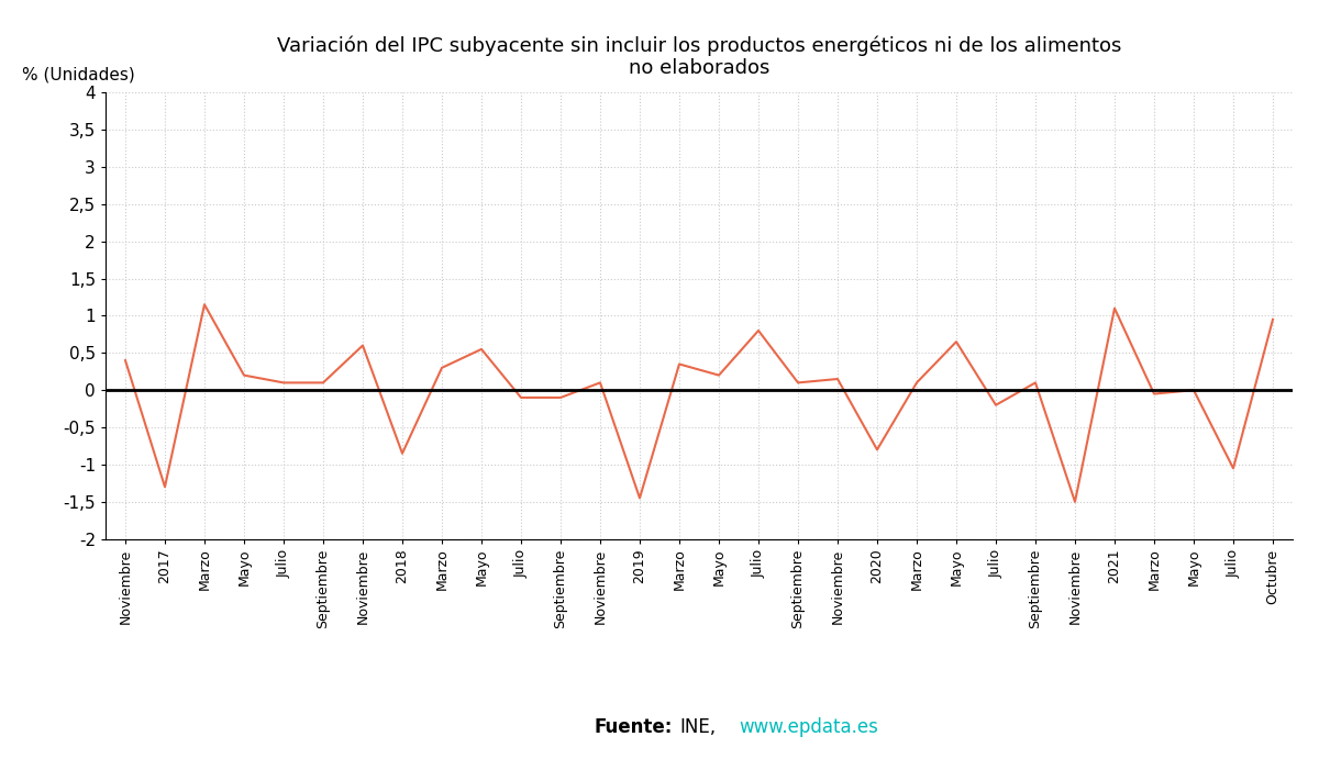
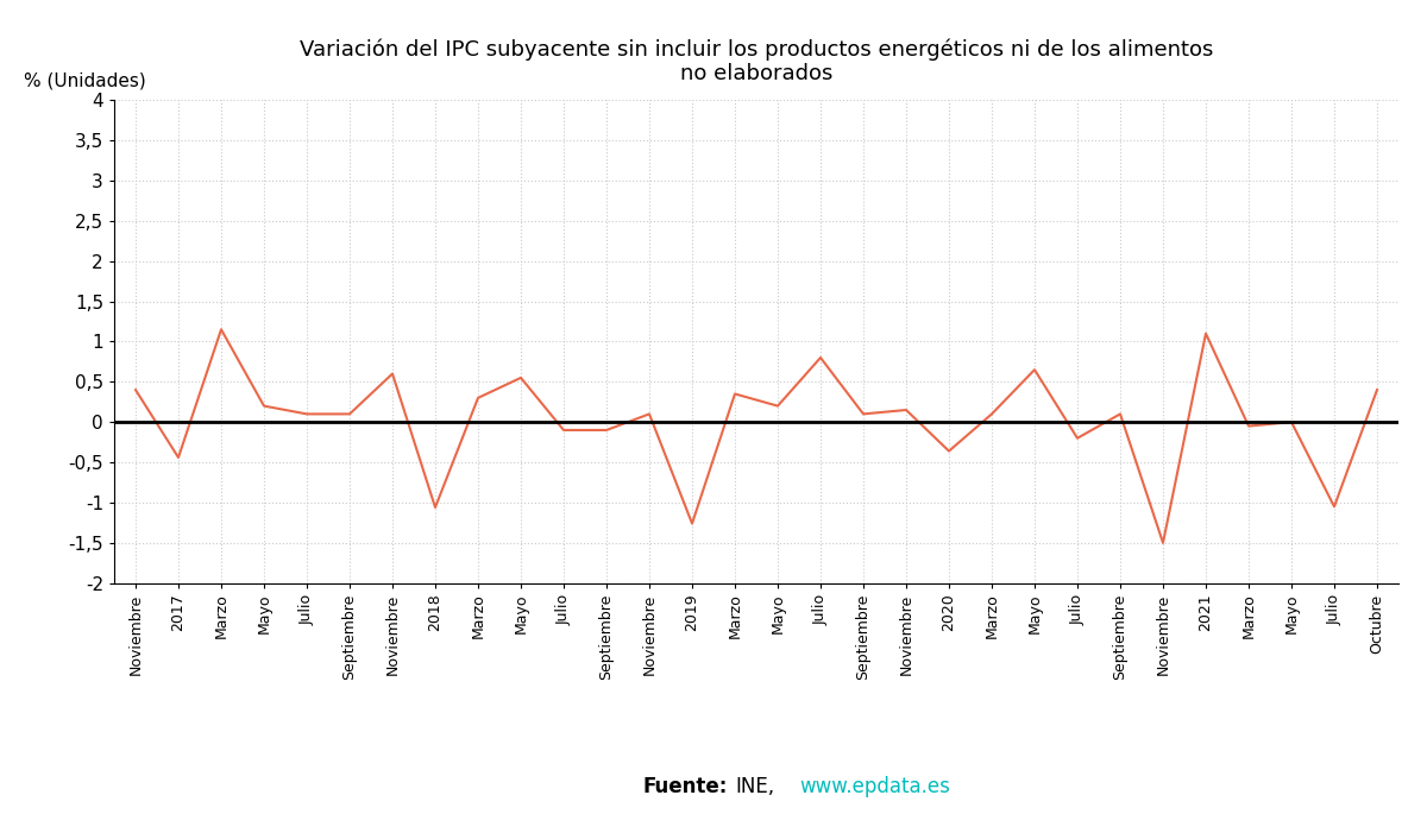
2017: -1,30 -> -0,44
2018: -0,85 -> -1,06
2019: -1,45 -> -1,26
2020: -0,80 -> -0,36
Octubre: 0,95 -> 0,40
